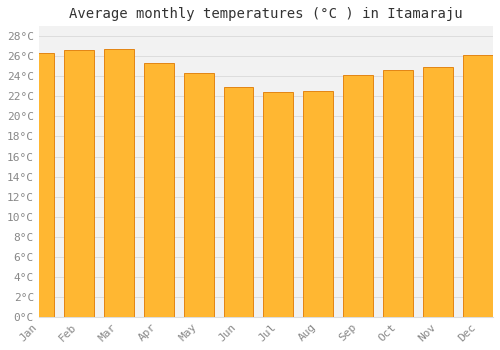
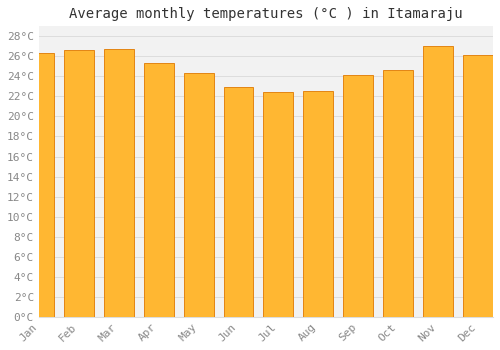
Nov: 24.9°C -> 27.0°C
